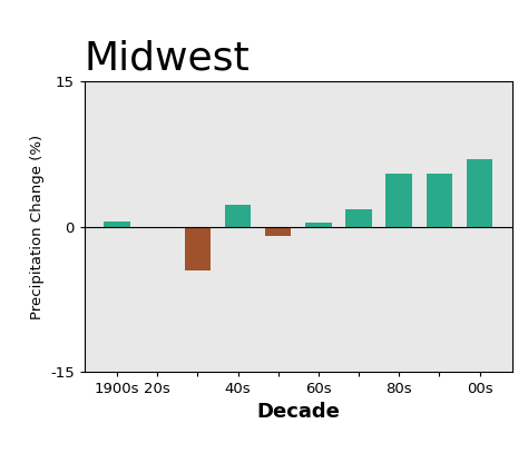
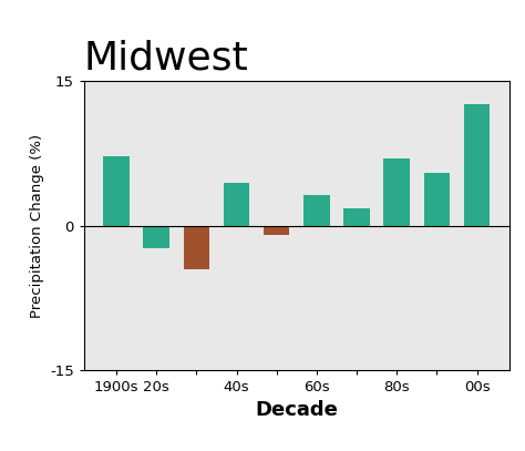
1900s: 0.5 -> 7.2
20s: -0.1 -> -2.4
40s: 2.3 -> 4.4
60s: 0.4 -> 3.2
80s: 5.5 -> 7.0
00s: 7.0 -> 12.6
